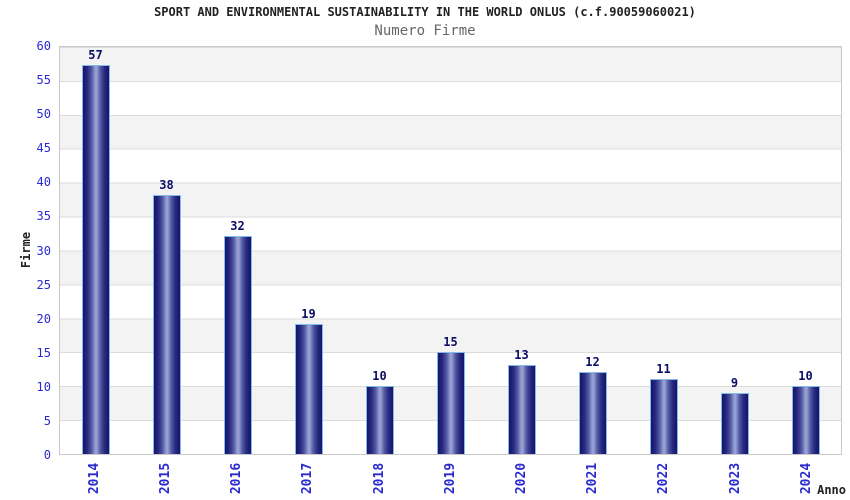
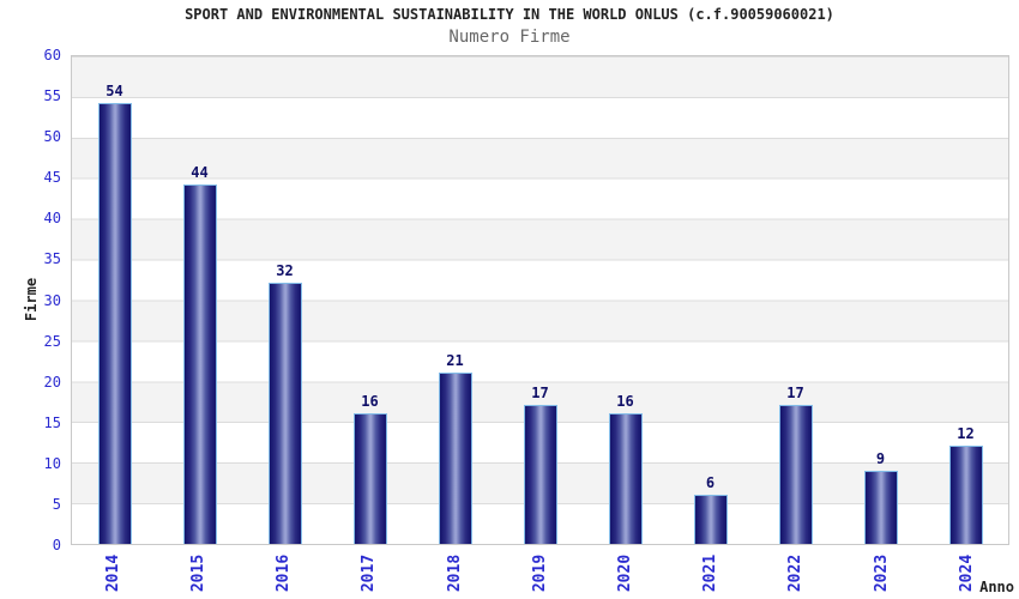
2014: 57 -> 54
2015: 38 -> 44
2017: 19 -> 16
2018: 10 -> 21
2019: 15 -> 17
2020: 13 -> 16
2021: 12 -> 6
2022: 11 -> 17
2024: 10 -> 12
